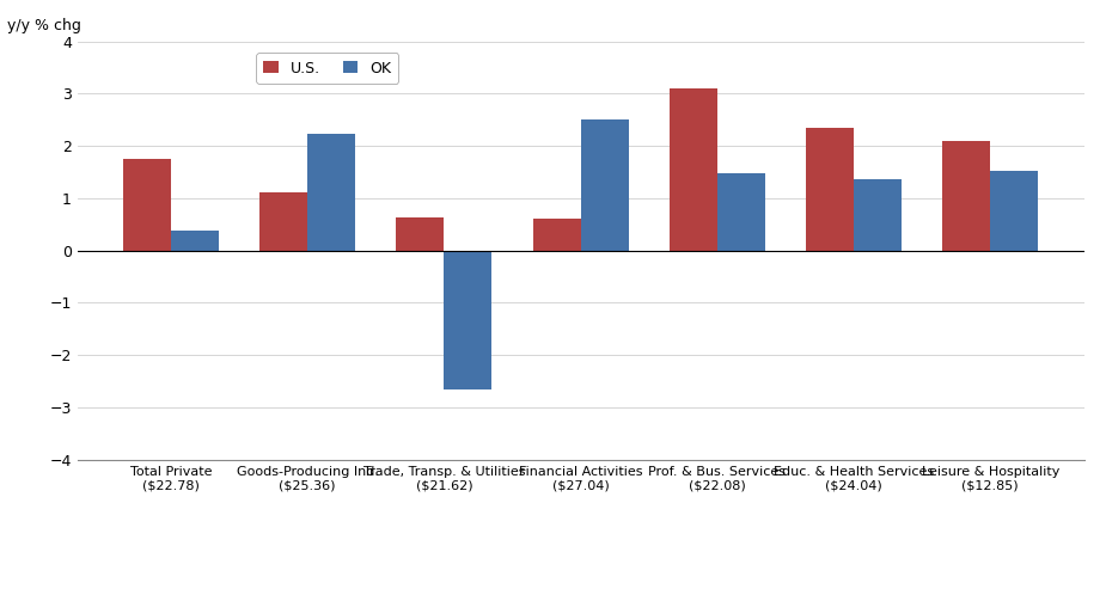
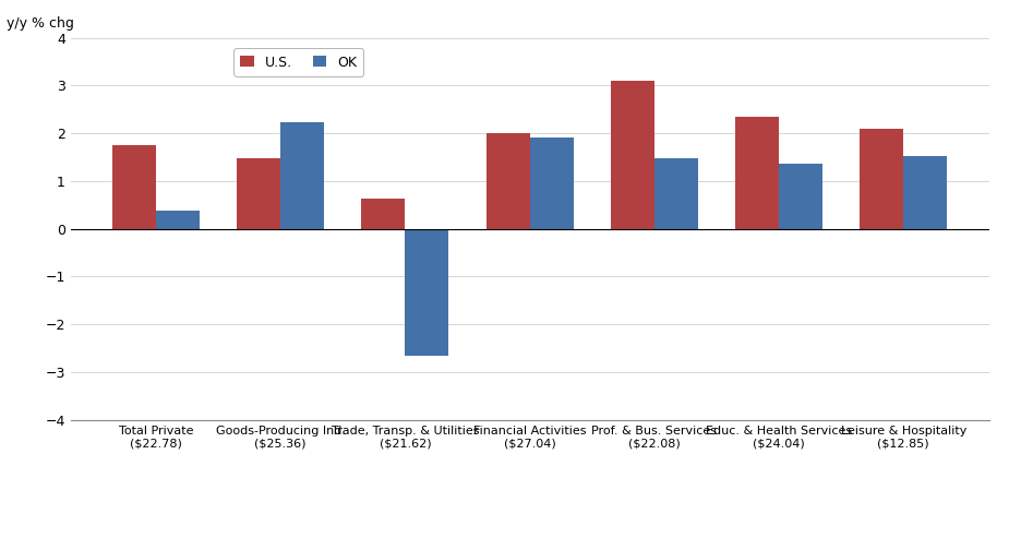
U.S./Goods-Producing Ind. ($25.36): 1.10 -> 1.47
U.S./Financial Activities ($27.04): 0.60 -> 2.01
OK/Financial Activities ($27.04): 2.50 -> 1.90
